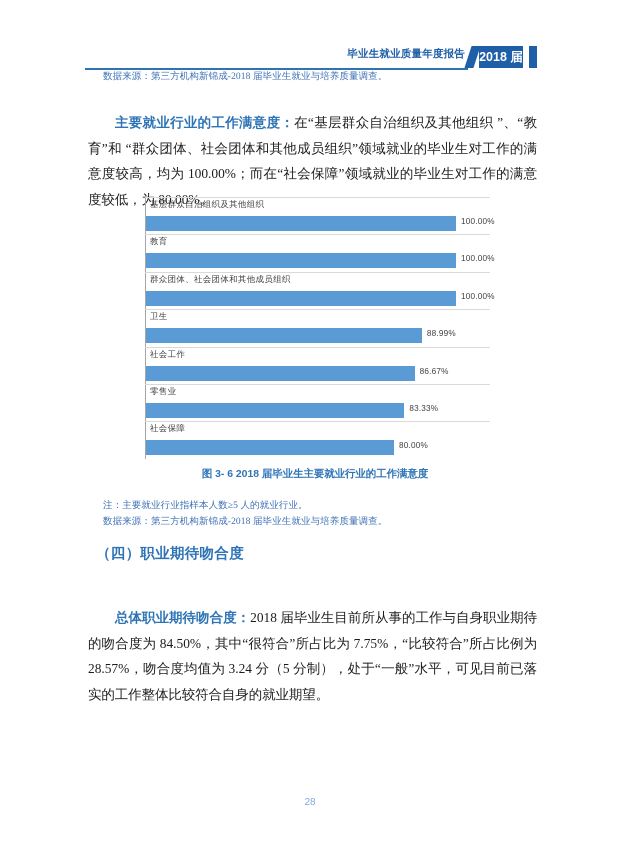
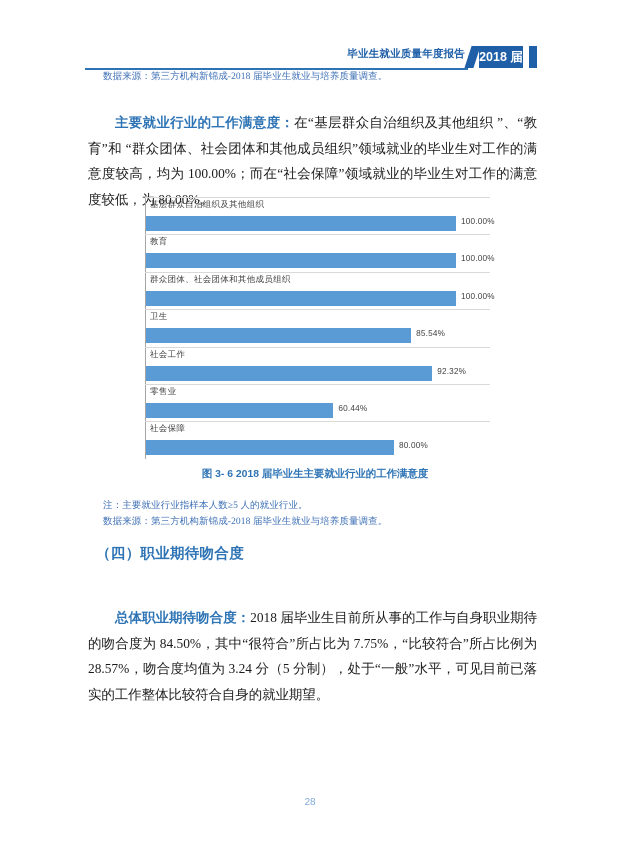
卫生: 88.99% -> 85.54%
社会工作: 86.67% -> 92.32%
零售业: 83.33% -> 60.44%
